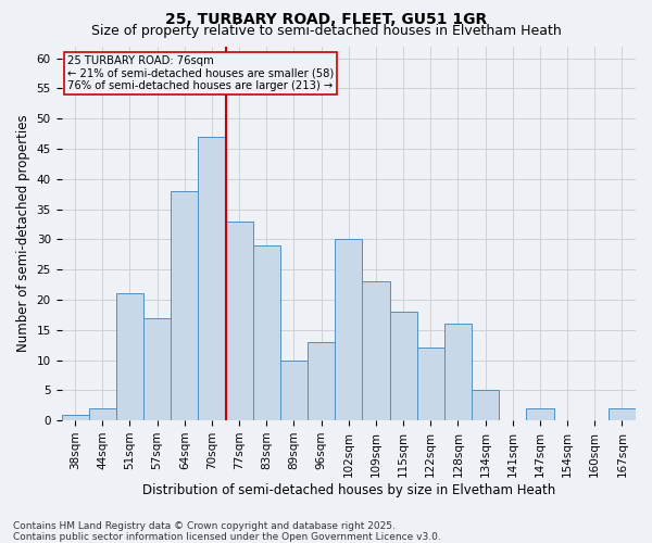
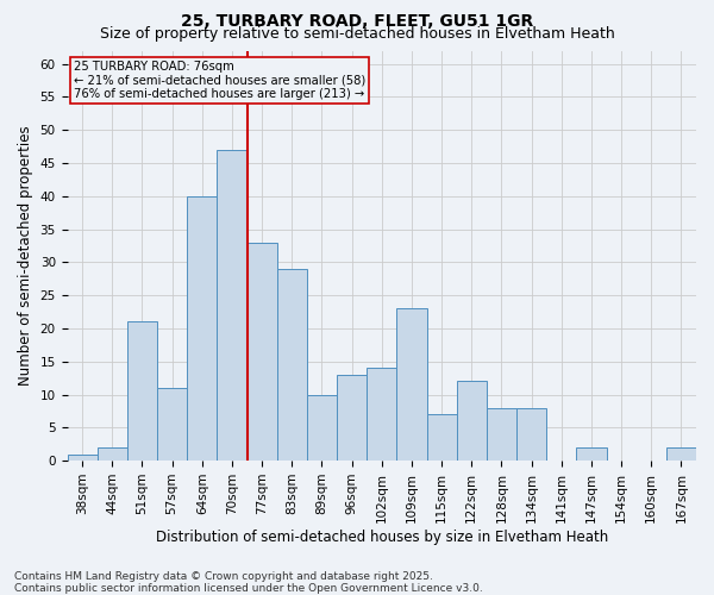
57sqm: 17 -> 11
64sqm: 38 -> 40
102sqm: 30 -> 14
115sqm: 18 -> 7
128sqm: 16 -> 8
134sqm: 5 -> 8
